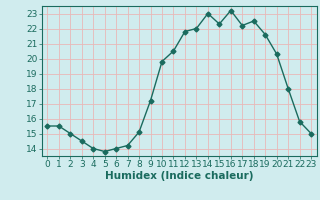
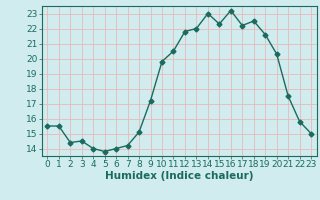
2: 15.0 -> 14.4
21: 18.0 -> 17.5
